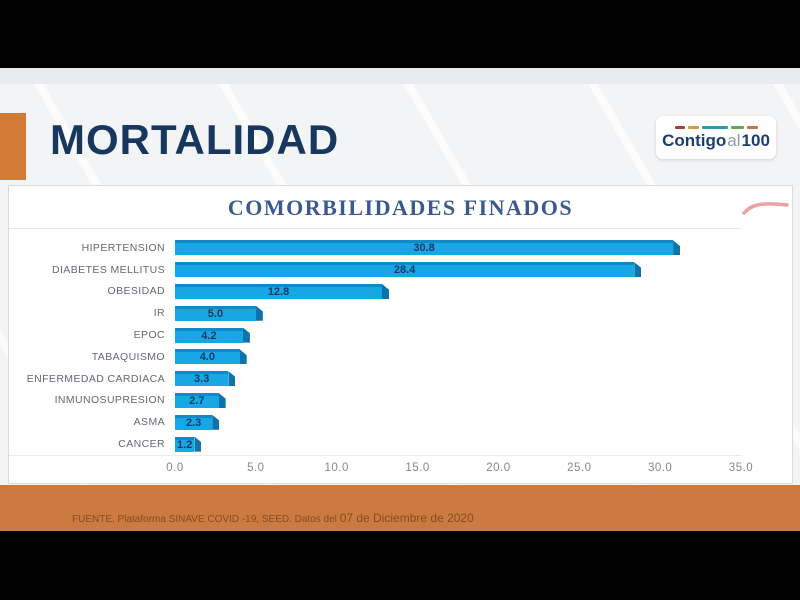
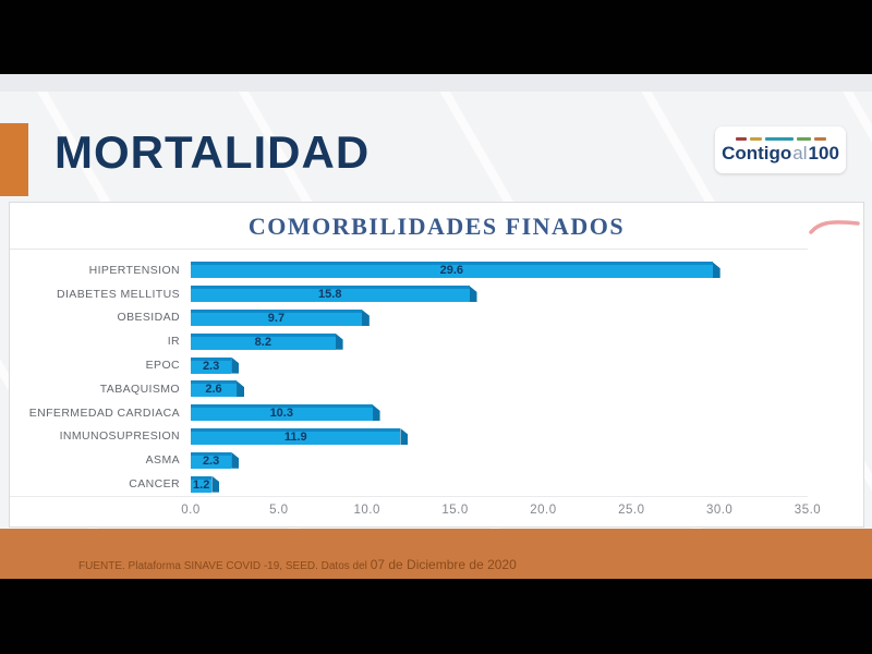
HIPERTENSION: 30.8 -> 29.6
DIABETES MELLITUS: 28.4 -> 15.8
OBESIDAD: 12.8 -> 9.7
IR: 5.0 -> 8.2
EPOC: 4.2 -> 2.3
TABAQUISMO: 4.0 -> 2.6
ENFERMEDAD CARDIACA: 3.3 -> 10.3
INMUNOSUPRESION: 2.7 -> 11.9
